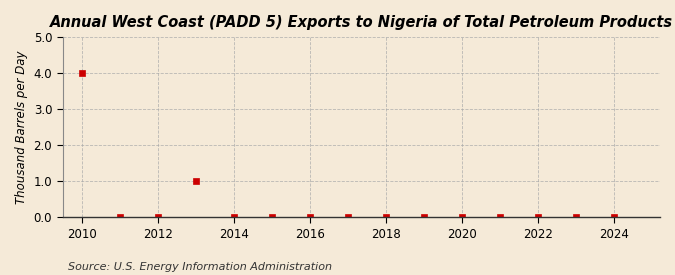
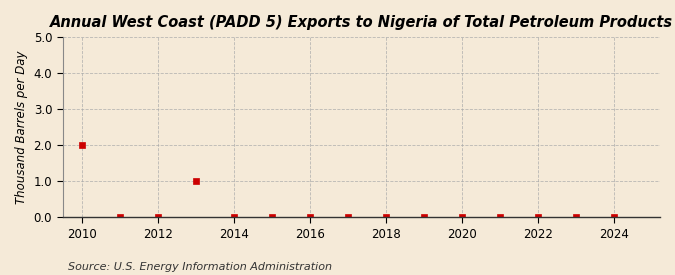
2010: 4 -> 2
